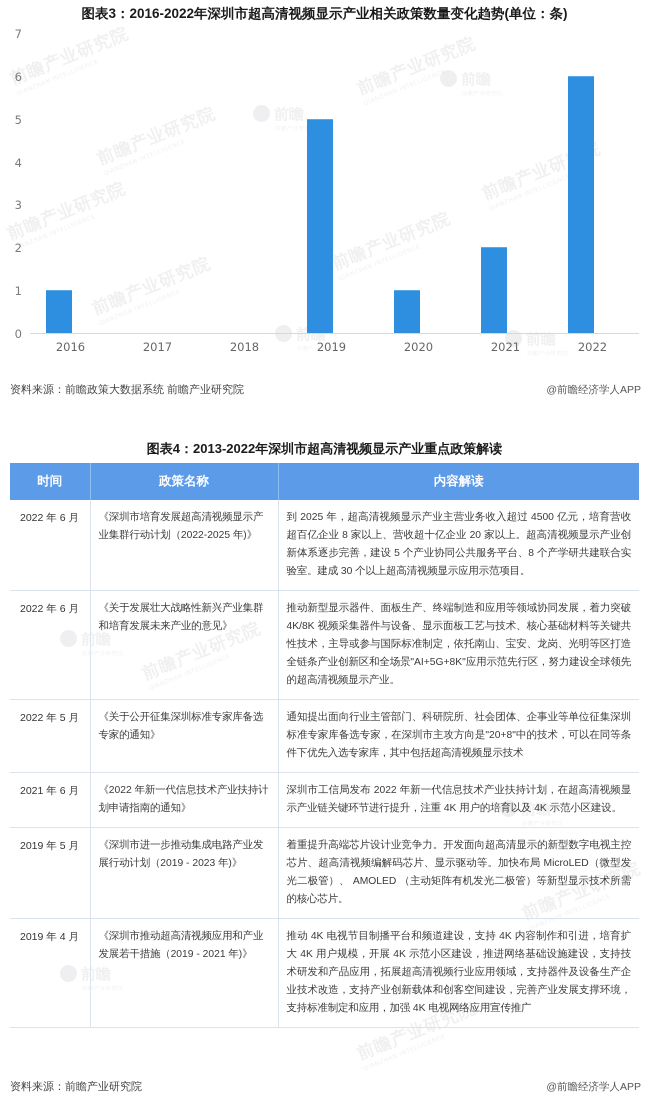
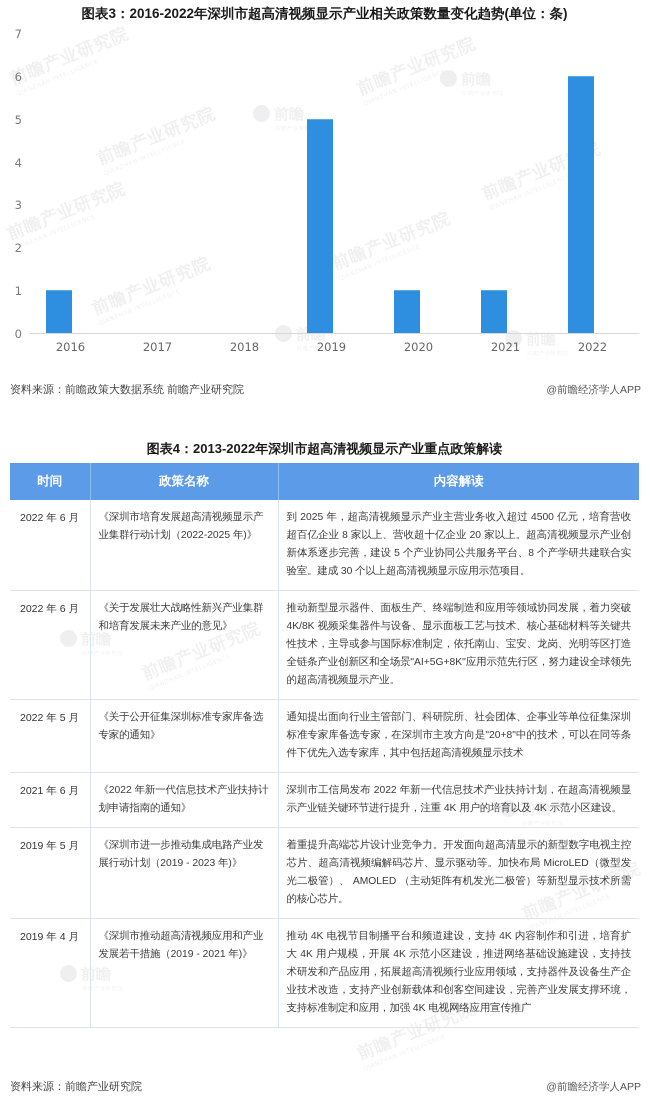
2021: 2 -> 1
